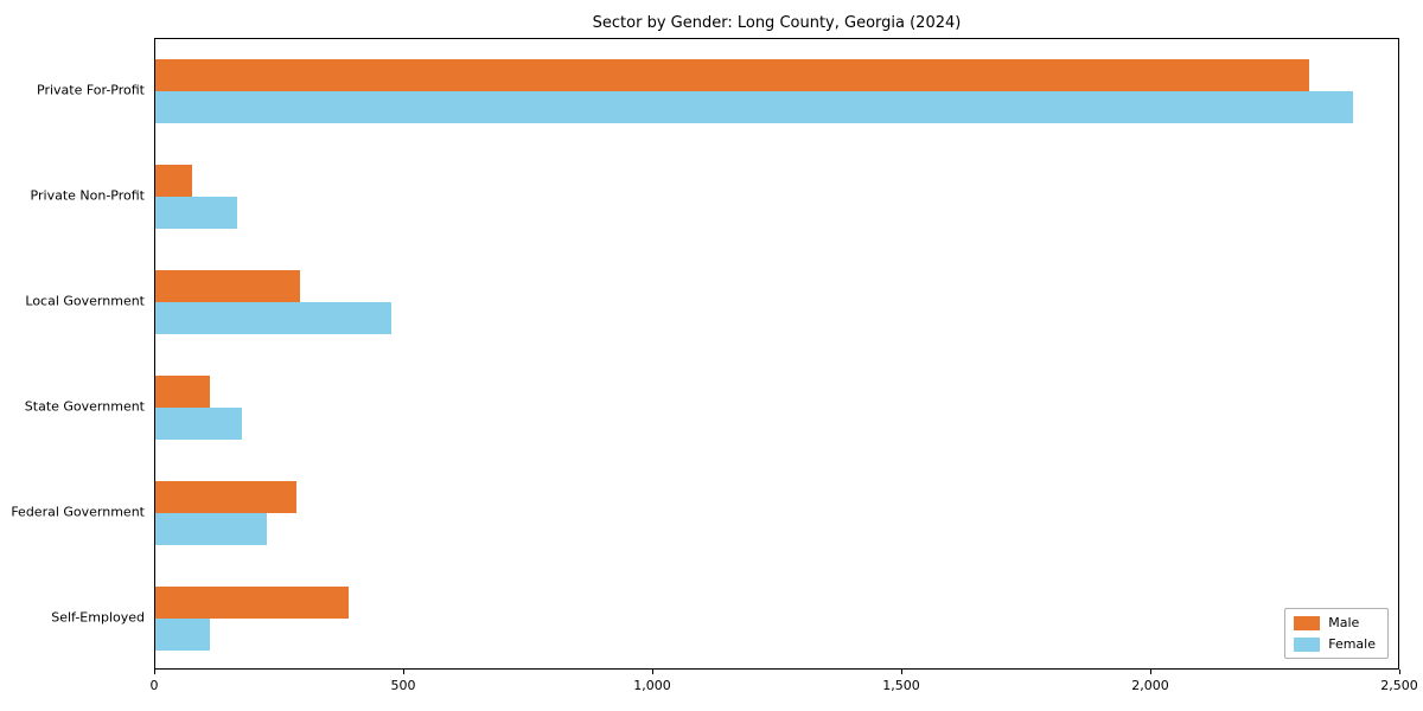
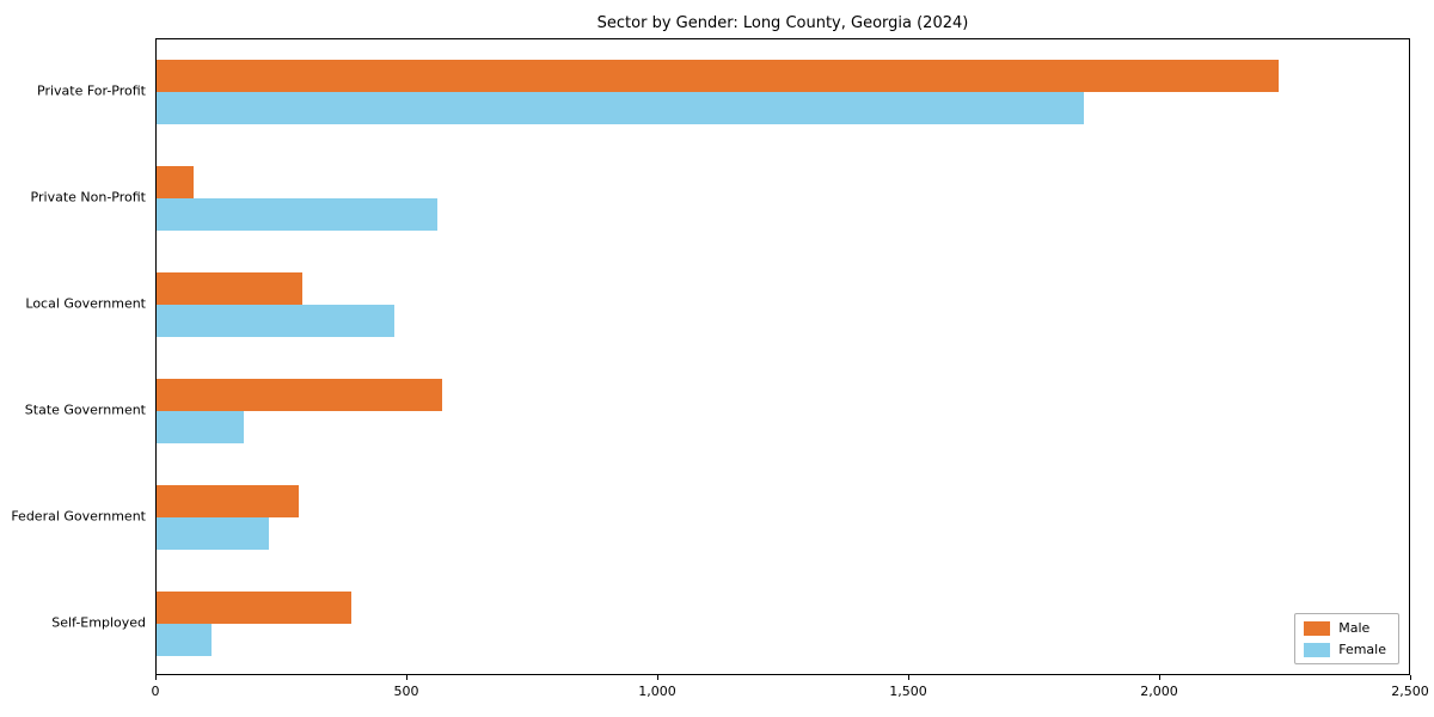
Male/Private For-Profit: 2320 -> 2240
Female/Private For-Profit: 2410 -> 1850
Female/Private Non-Profit: 160 -> 560
Male/State Government: 110 -> 570
